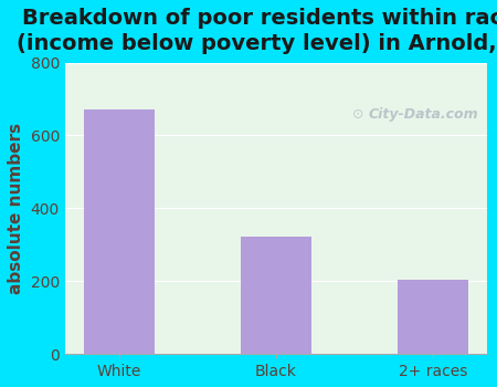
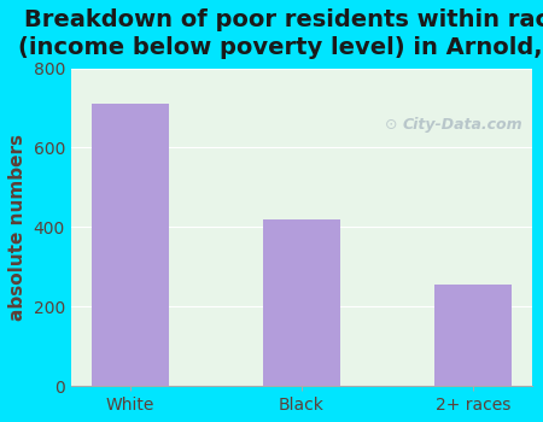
White: 672 -> 710
Black: 322 -> 420
2+ races: 205 -> 255
